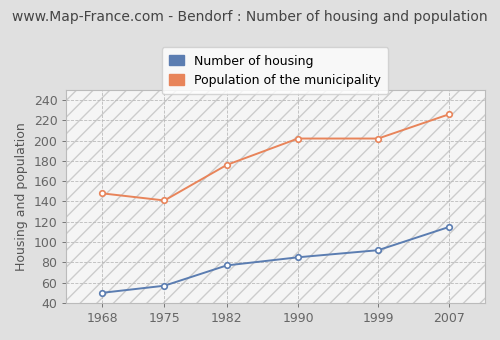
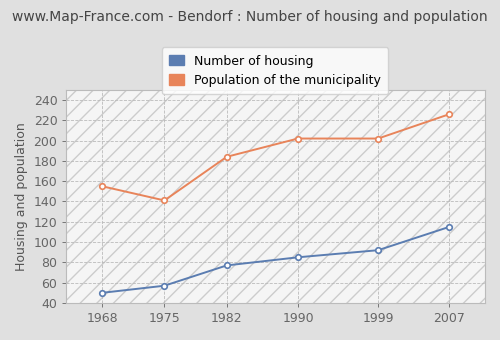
Population of the municipality/1968: 148 -> 155
Population of the municipality/1982: 176 -> 184
